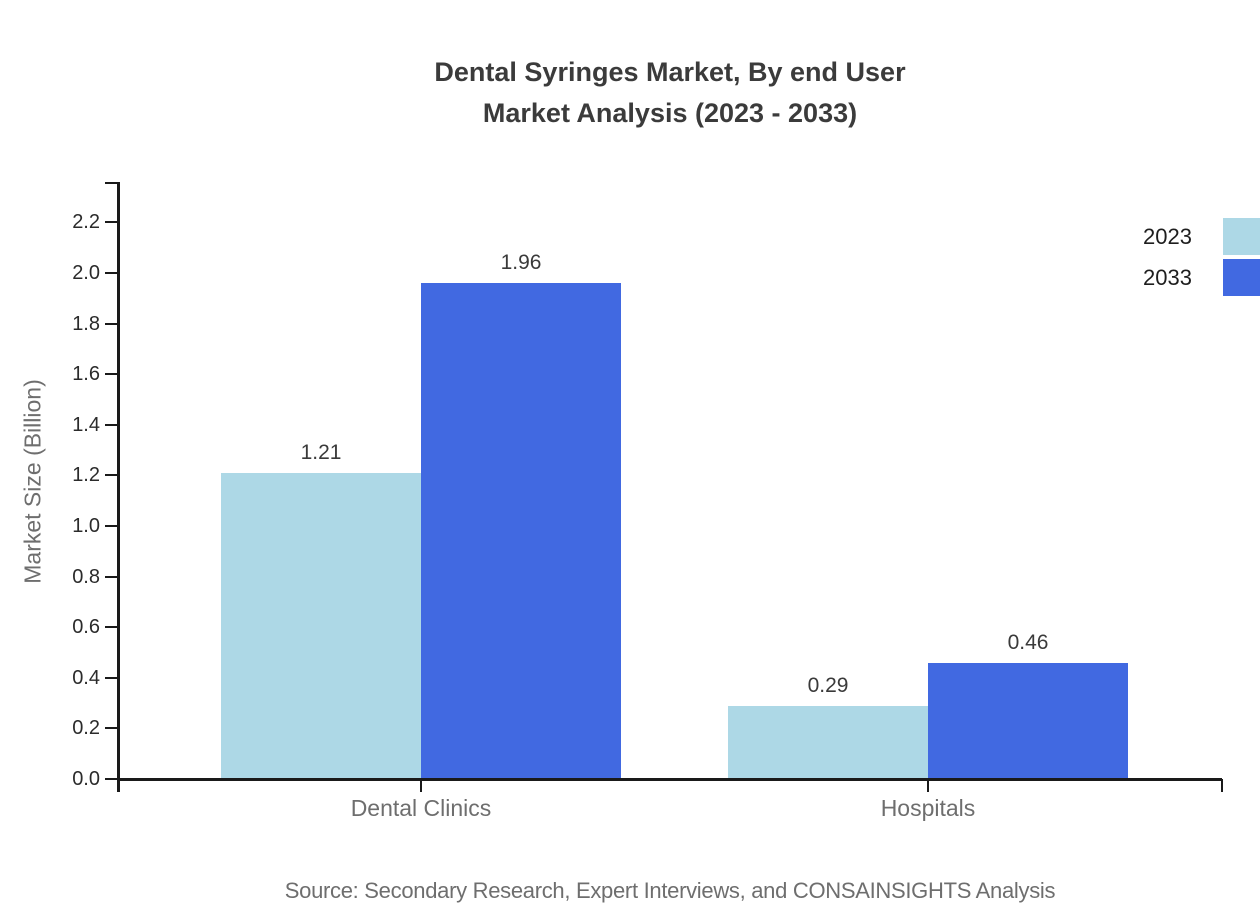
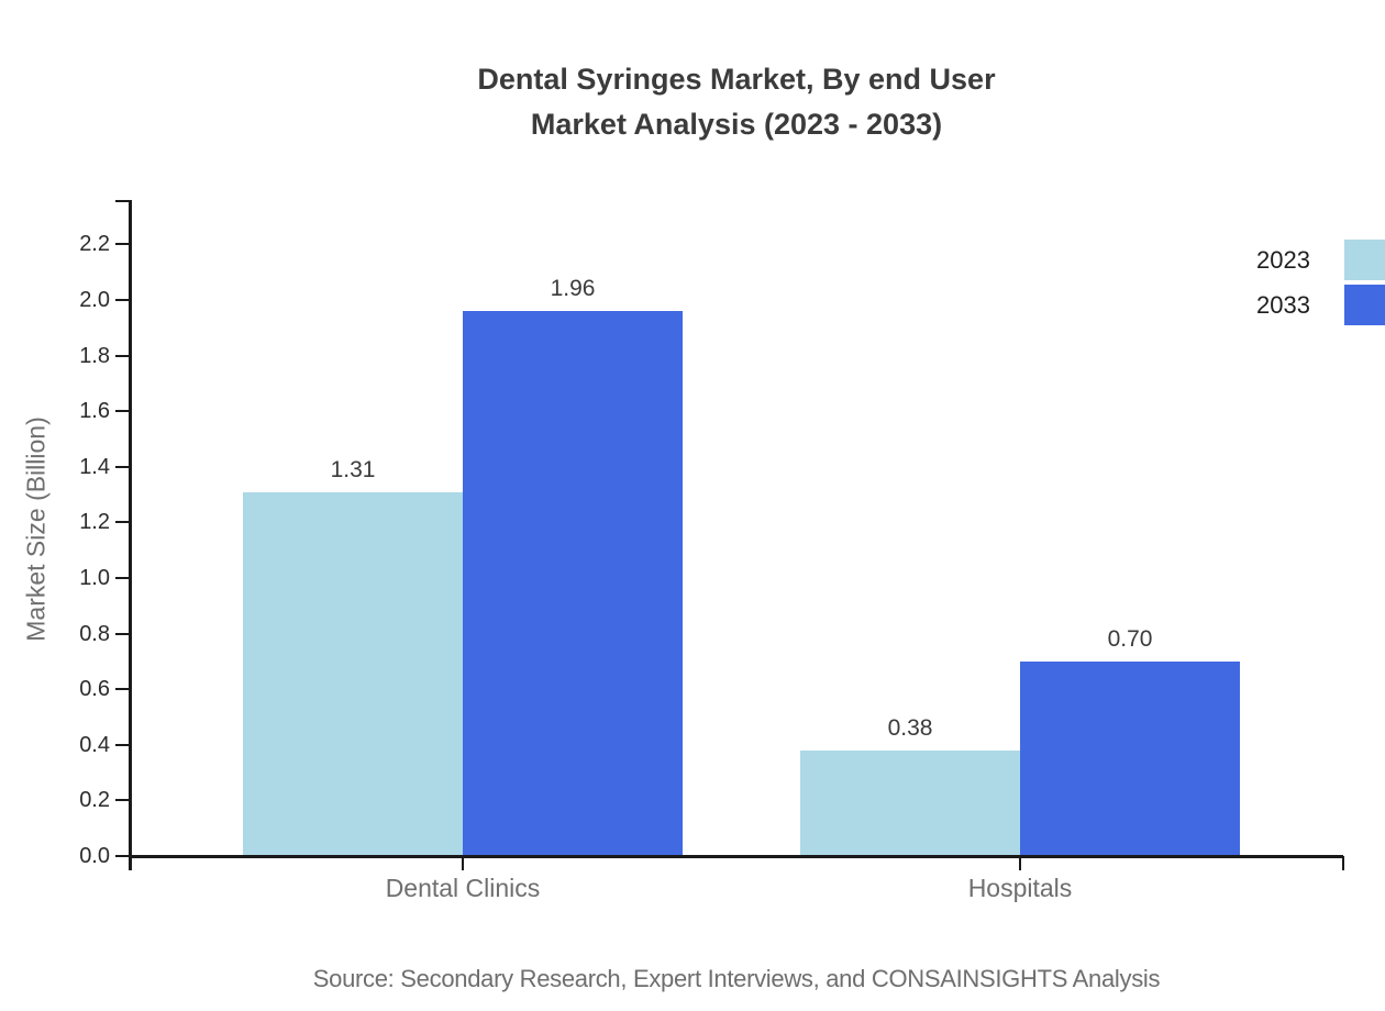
2023/Dental Clinics: 1.21 -> 1.31
2023/Hospitals: 0.29 -> 0.38
2033/Hospitals: 0.46 -> 0.70
